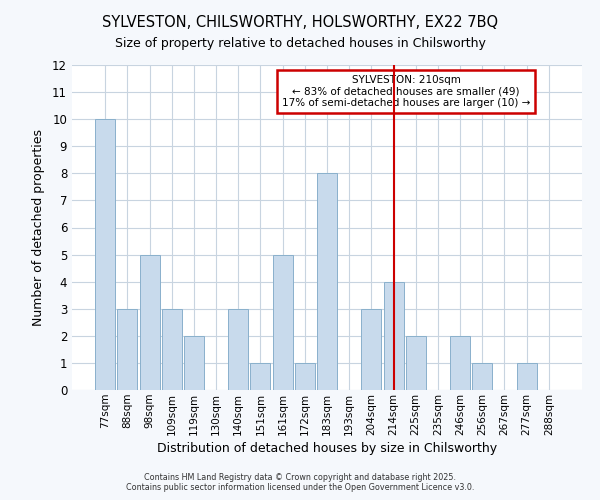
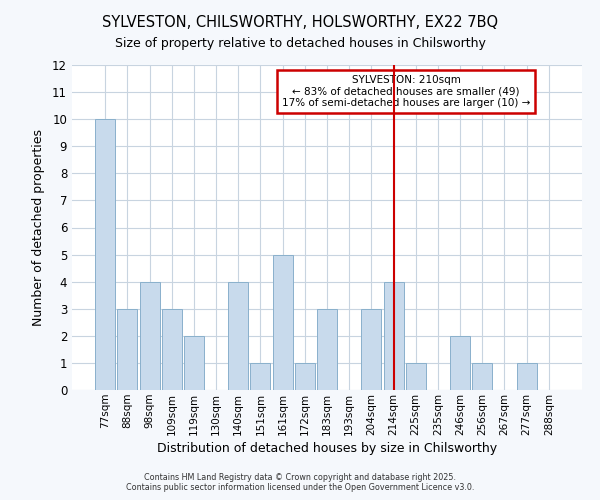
98sqm: 5 -> 4
140sqm: 3 -> 4
183sqm: 8 -> 3
225sqm: 2 -> 1
